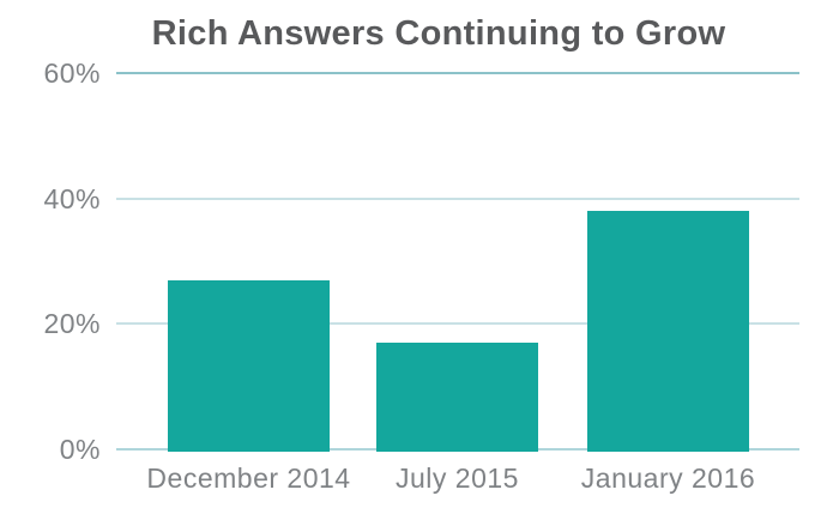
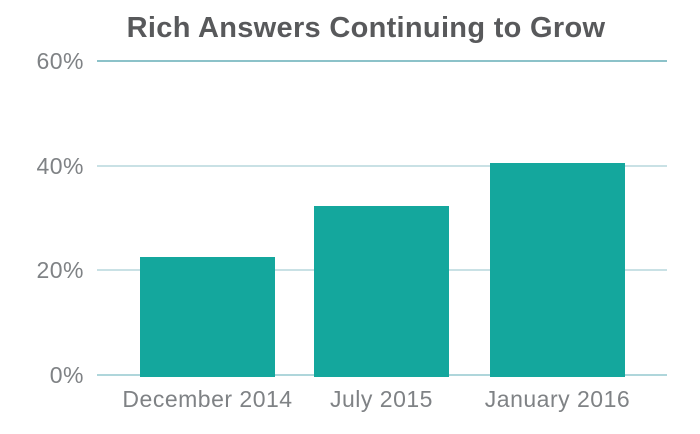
December 2014: 27% -> 23%
July 2015: 17% -> 32%
January 2016: 38% -> 40%
